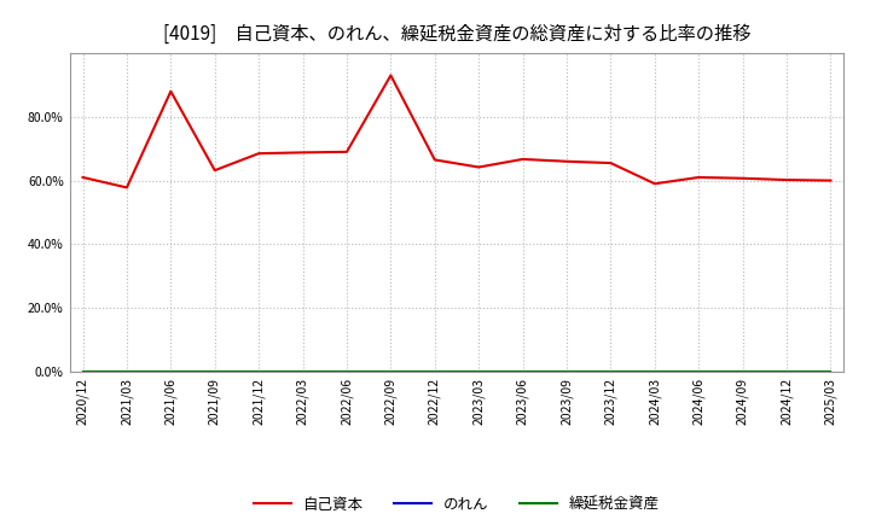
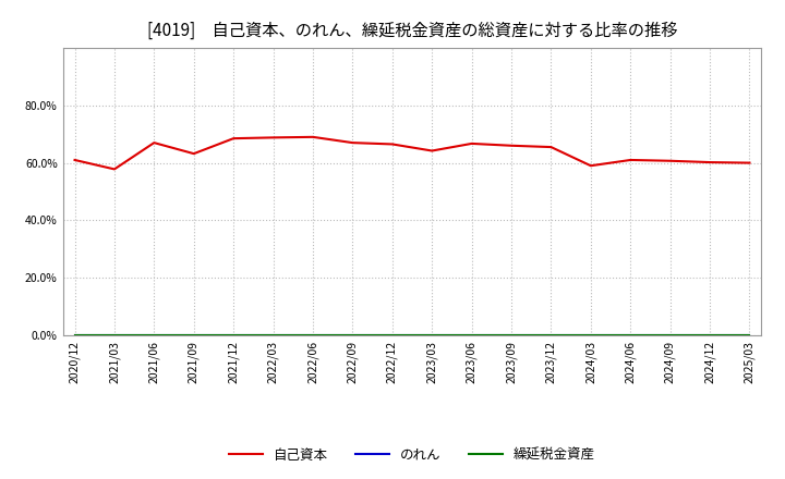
自己資本/2021/06: 88.0% -> 67.0%
自己資本/2022/09: 93.0% -> 67.0%
